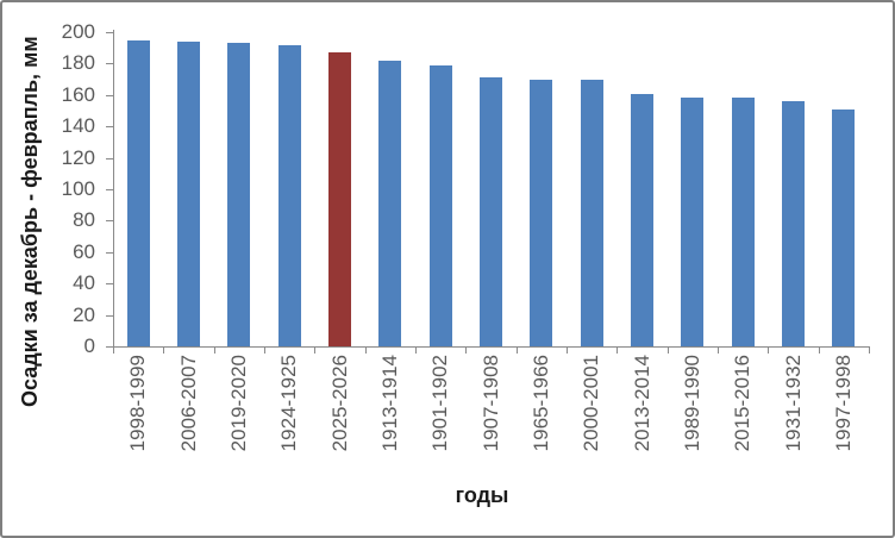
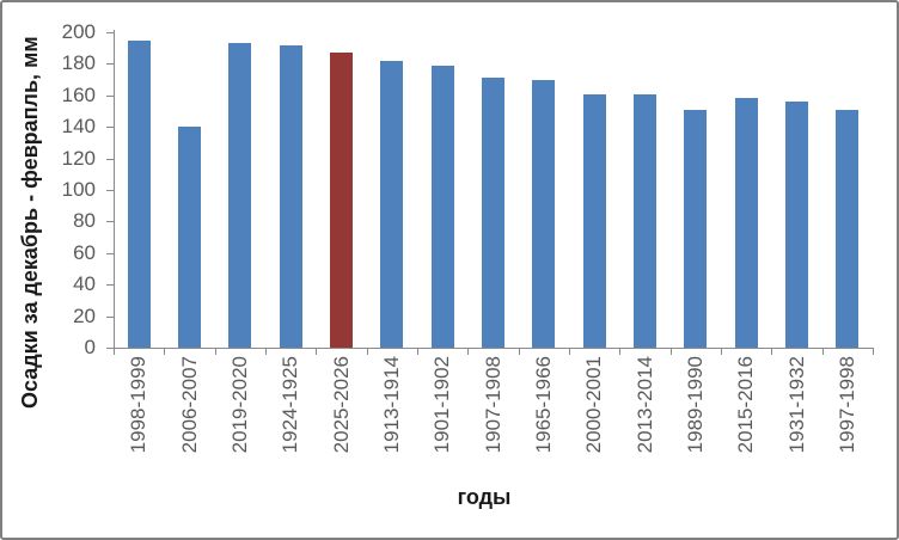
2006-2007: 194 -> 140
2000-2001: 170 -> 161
1989-1990: 158 -> 151
